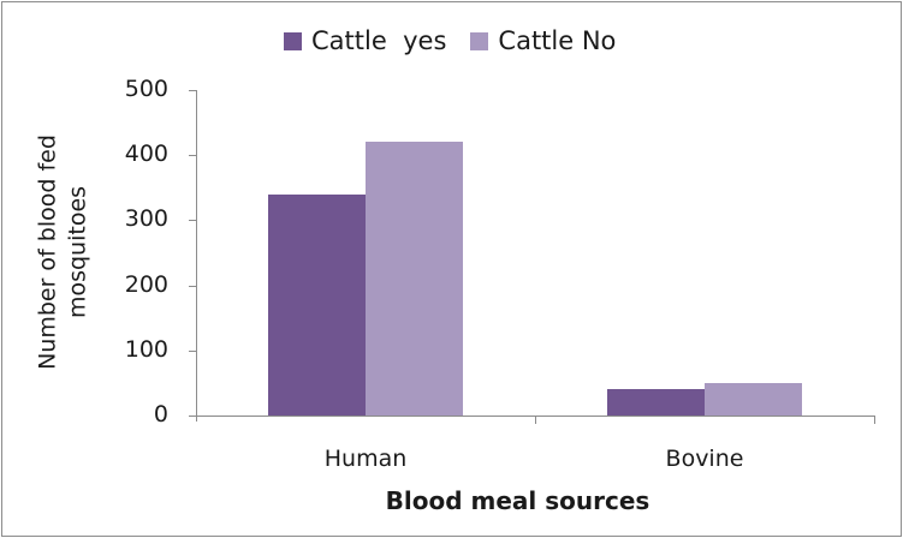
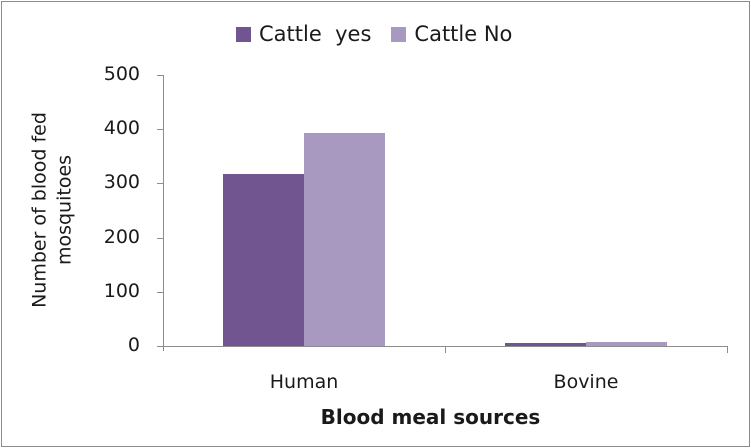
Cattle yes/Human: 340 -> 320
Cattle No/Human: 420 -> 390
Cattle yes/Bovine: 40 -> 10
Cattle No/Bovine: 50 -> 10
